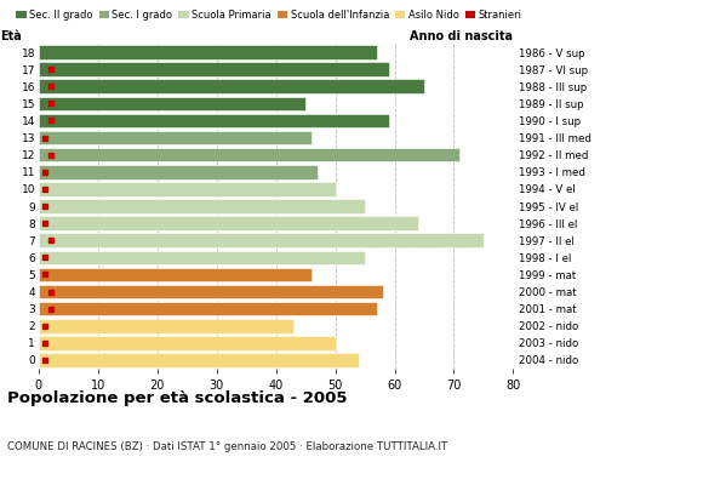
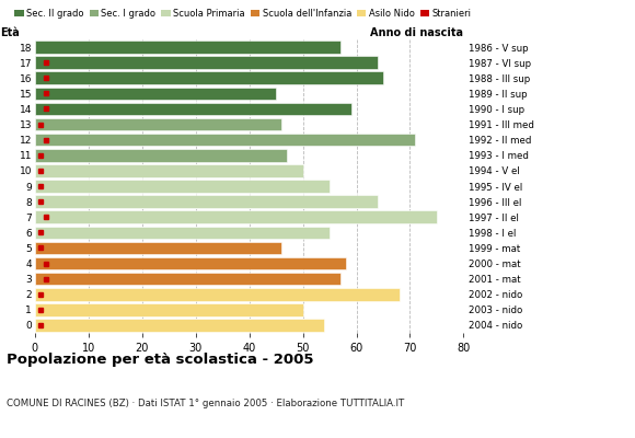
17: 59 -> 64
2: 43 -> 68
